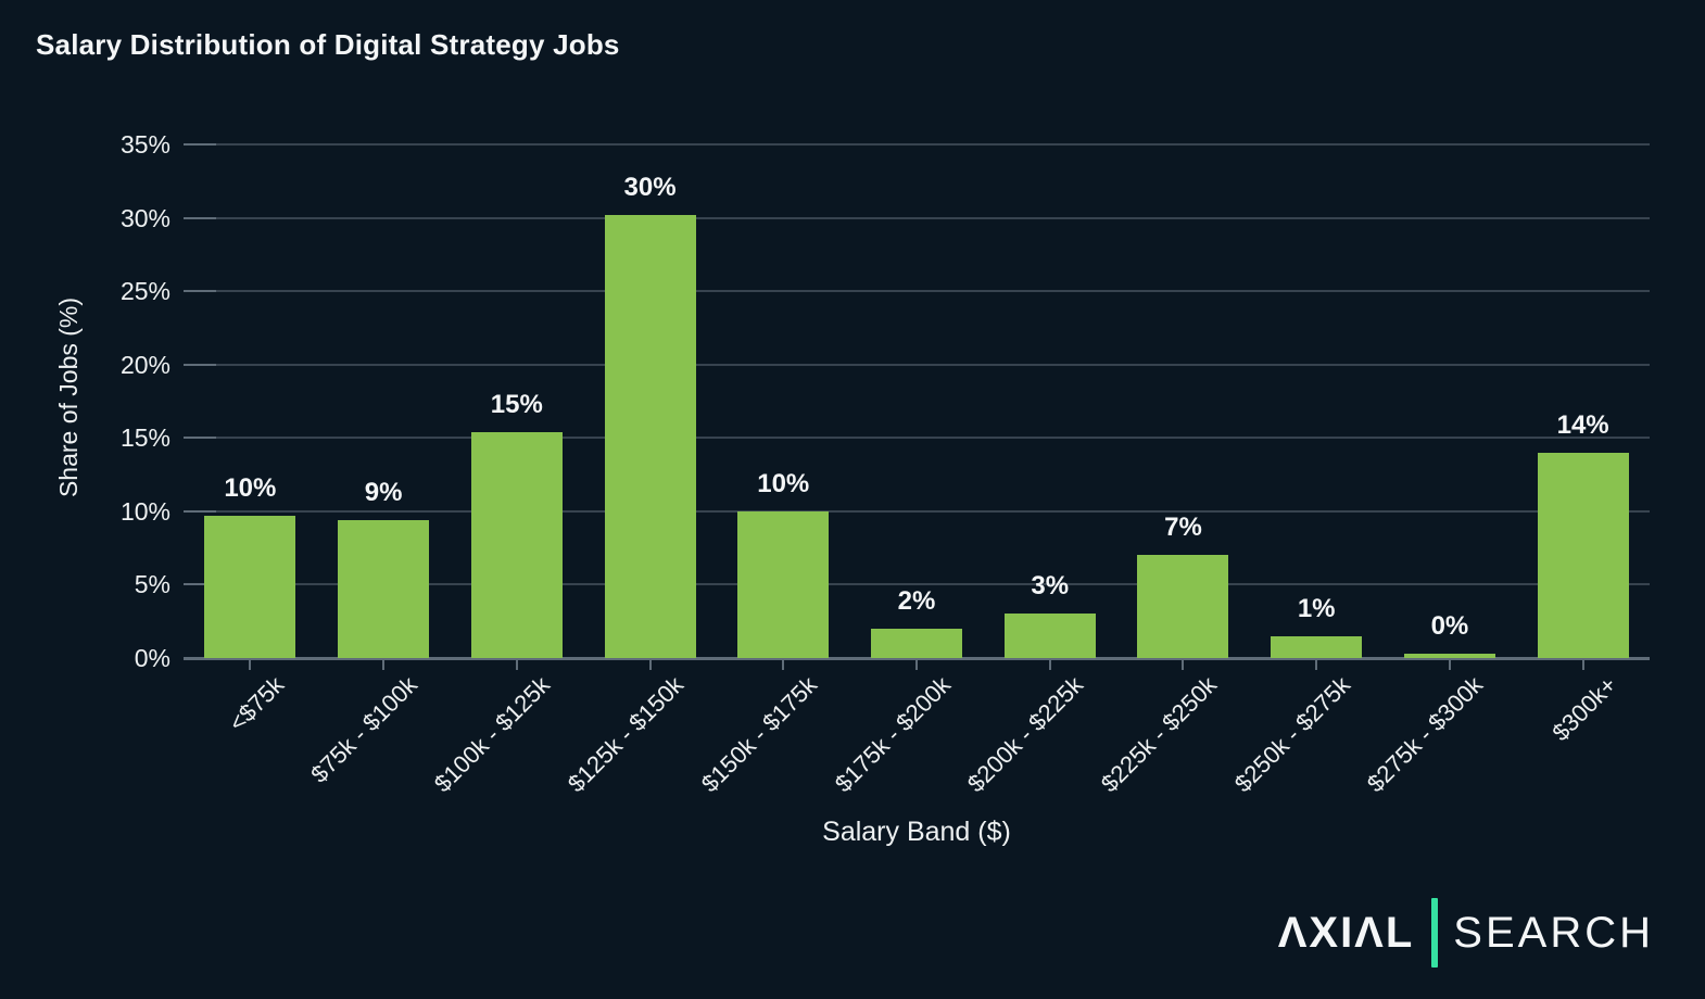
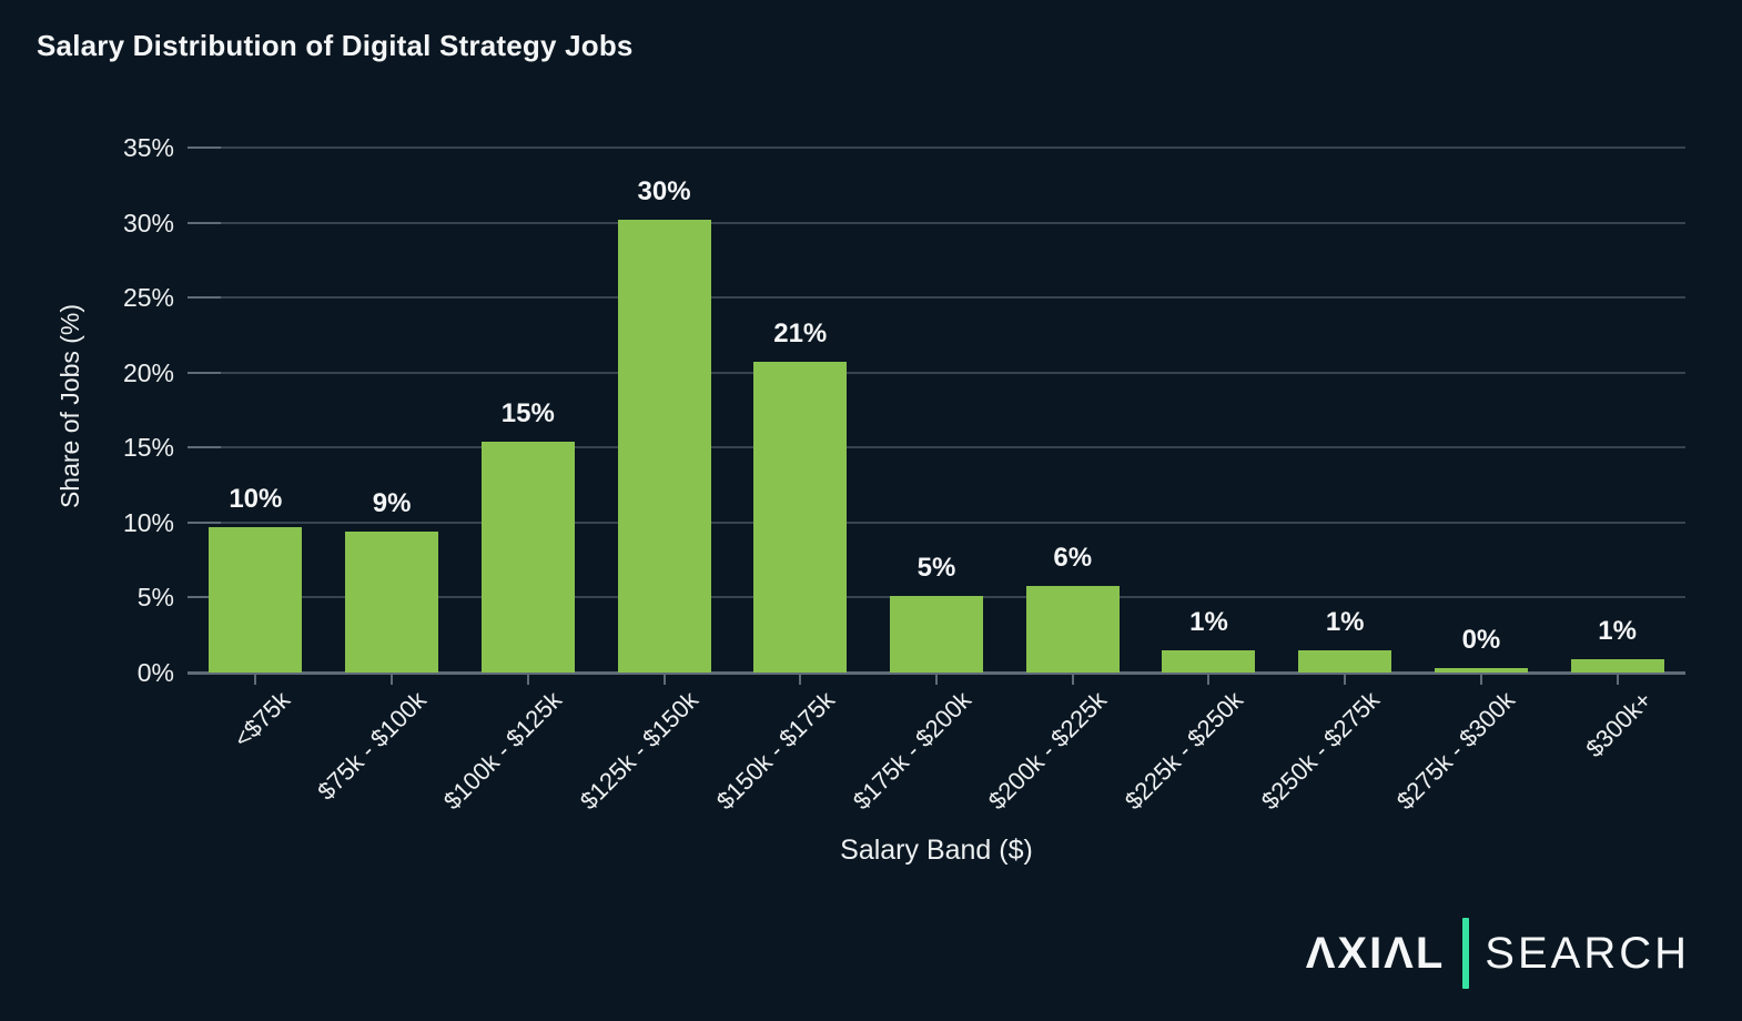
$150k - $175k: 10% -> 21%
$175k - $200k: 2% -> 5%
$200k - $225k: 3% -> 6%
$225k - $250k: 7% -> 1%
$300k+: 14% -> 1%
